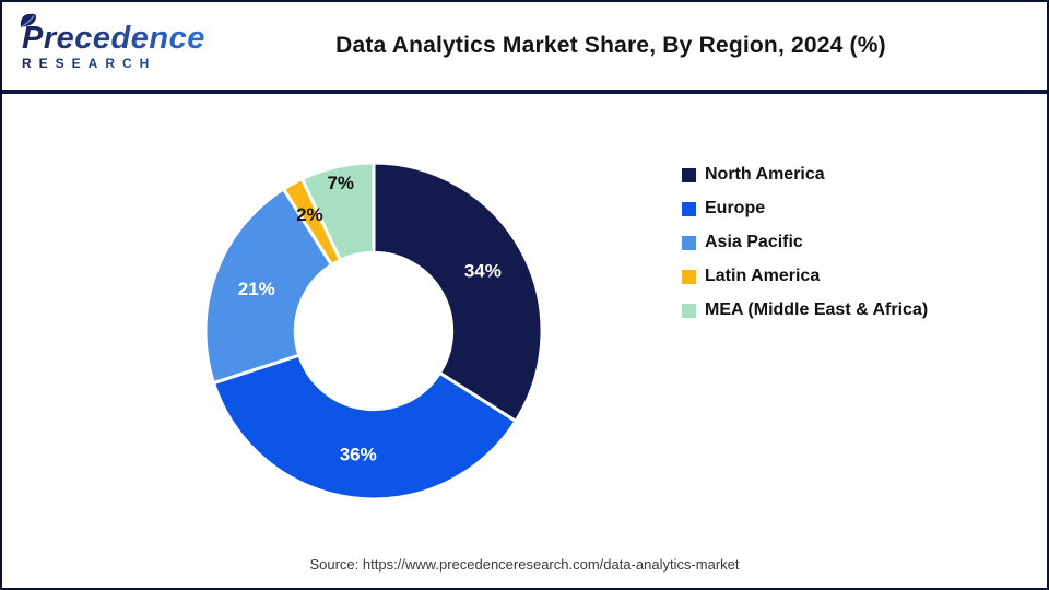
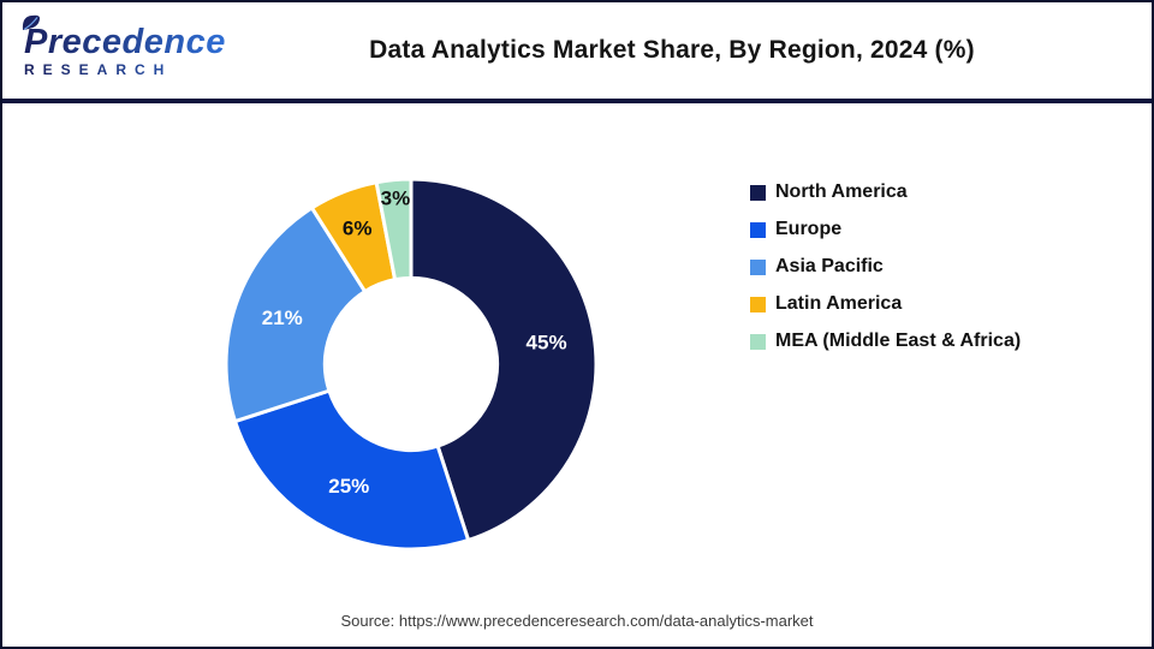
North America: 34% -> 45%
Europe: 36% -> 25%
Latin America: 2% -> 6%
MEA (Middle East & Africa): 7% -> 3%
